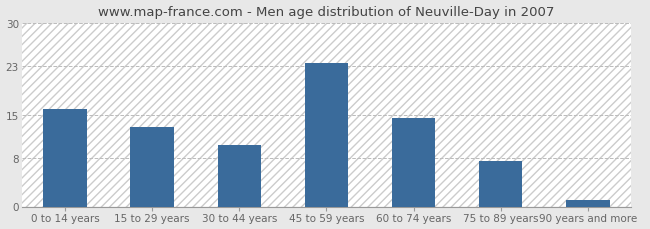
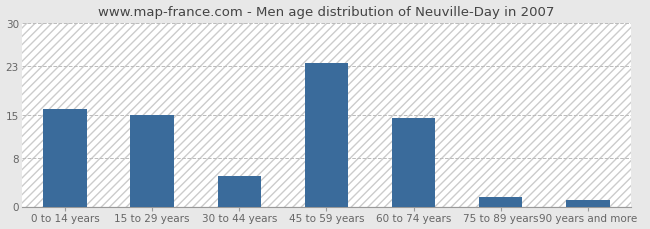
15 to 29 years: 13.0 -> 15.0
30 to 44 years: 10.0 -> 5.0
75 to 89 years: 7.5 -> 1.6
